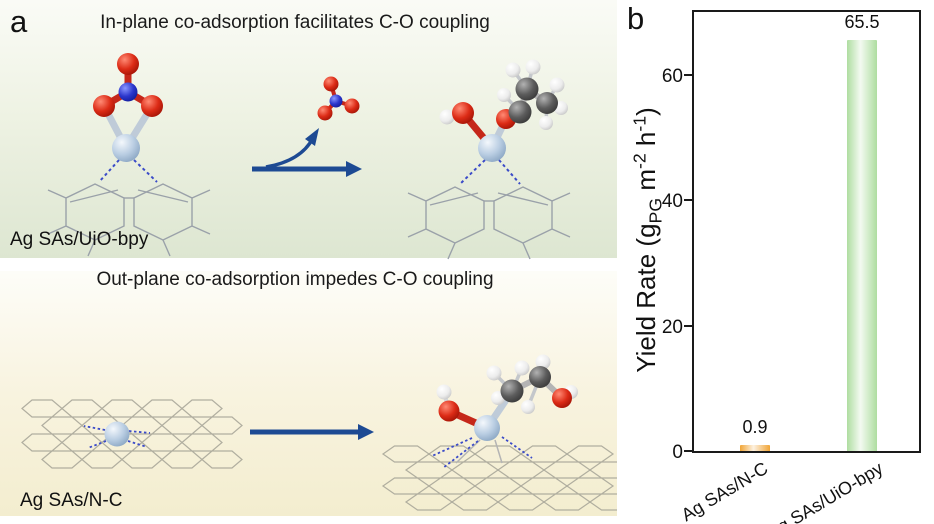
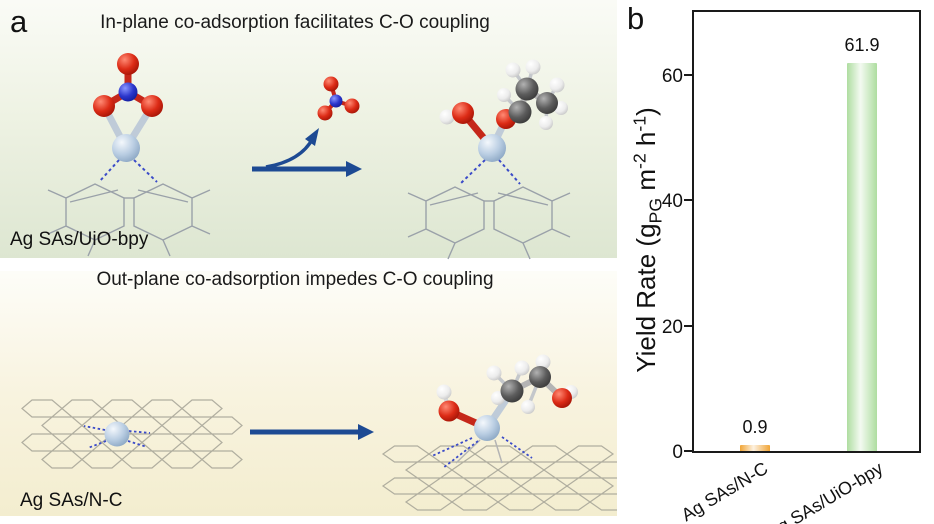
Ag SAs/UiO-bpy: 65.5 -> 61.9
